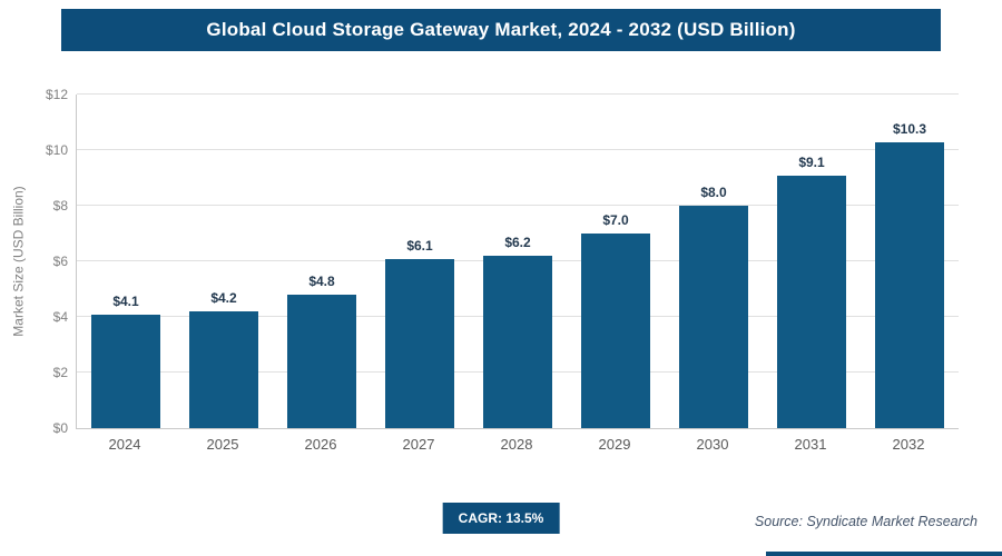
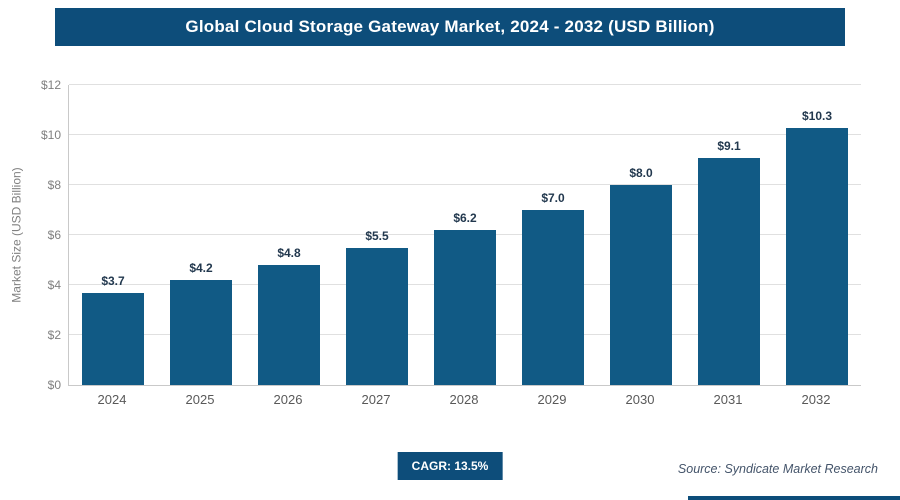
2024: $4.1 -> $3.7
2027: $6.1 -> $5.5
